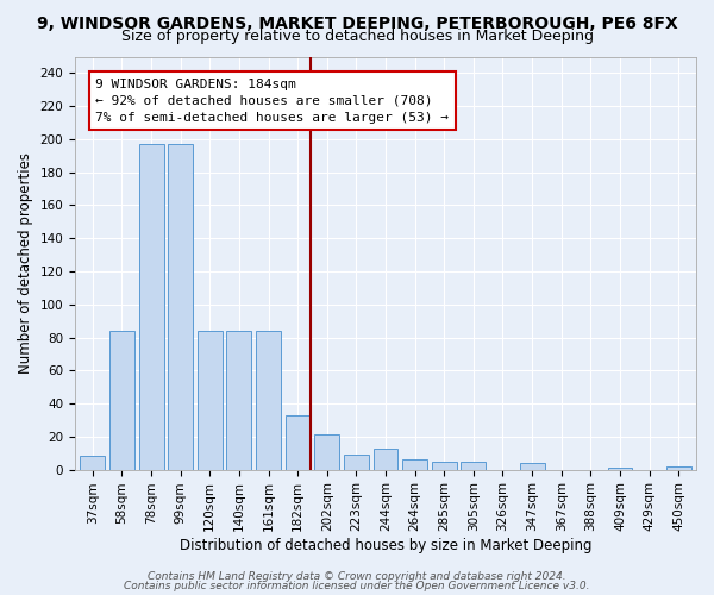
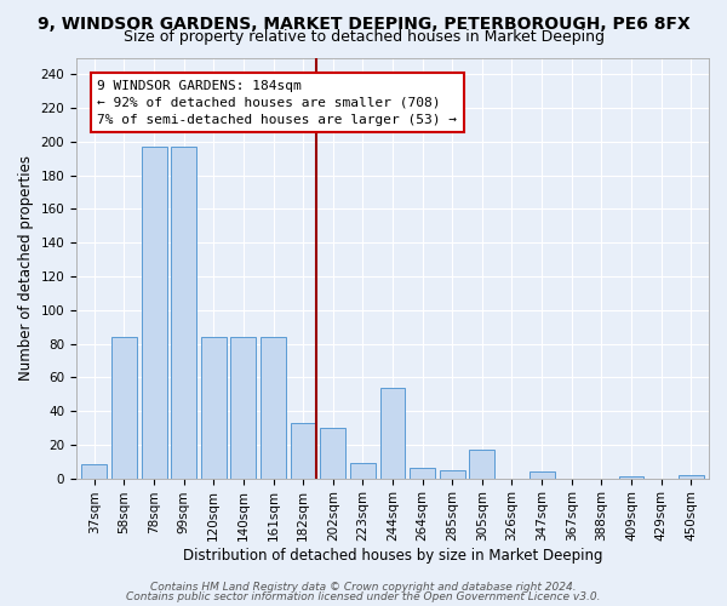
202sqm: 21 -> 30
244sqm: 13 -> 54
305sqm: 5 -> 17
